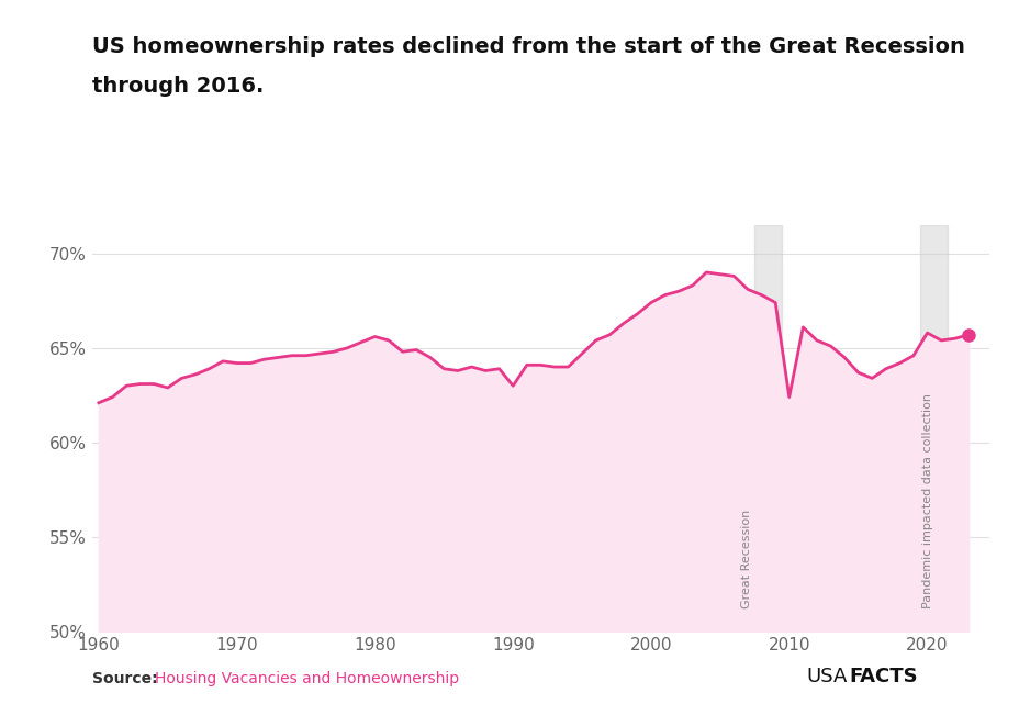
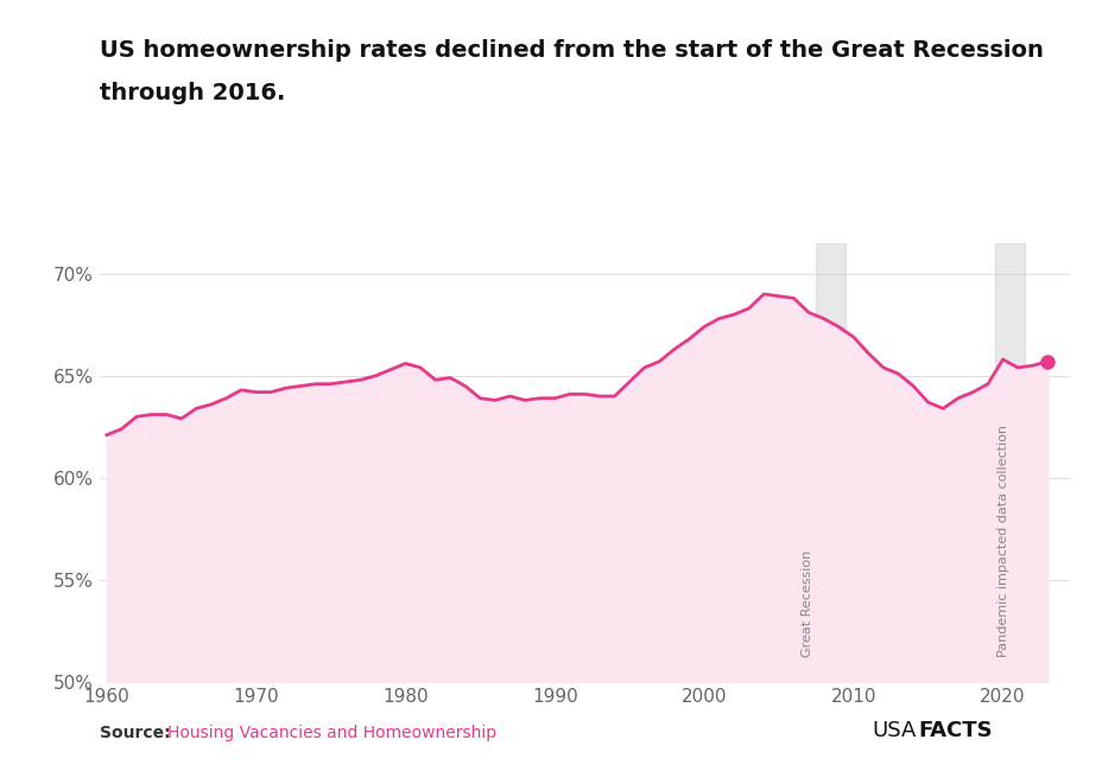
1990: 63.0% -> 63.9%
2010: 62.4% -> 66.9%
